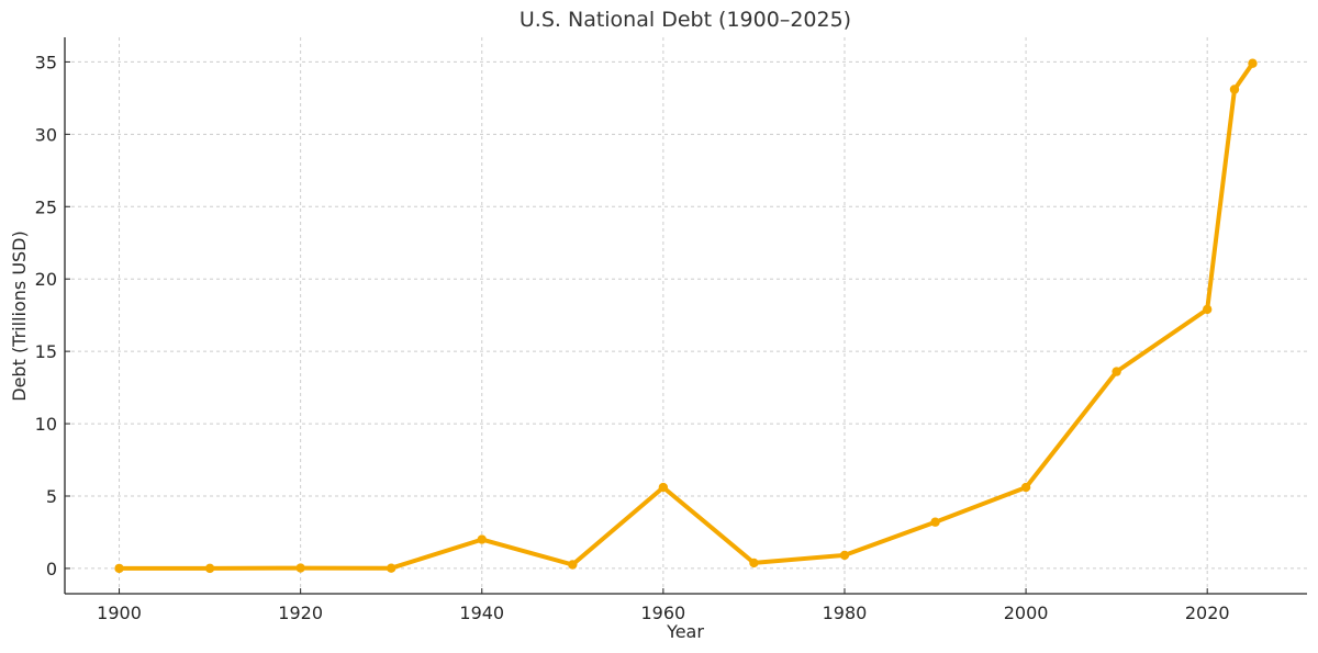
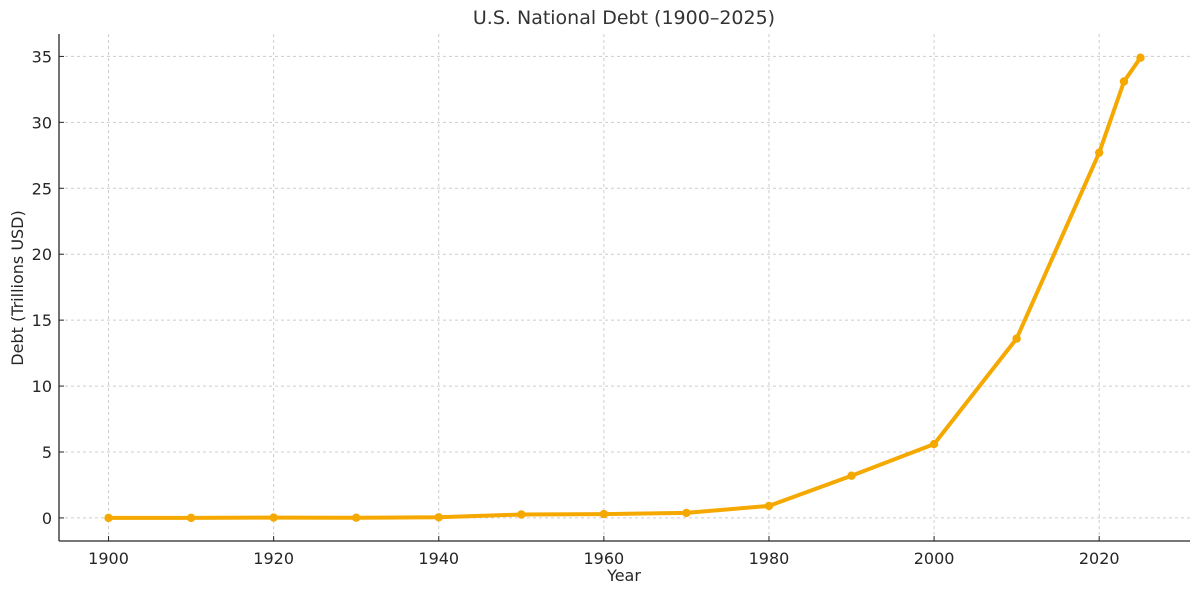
1940: 2.0 -> 0.1
1960: 5.6 -> 0.3
2020: 17.9 -> 27.7
